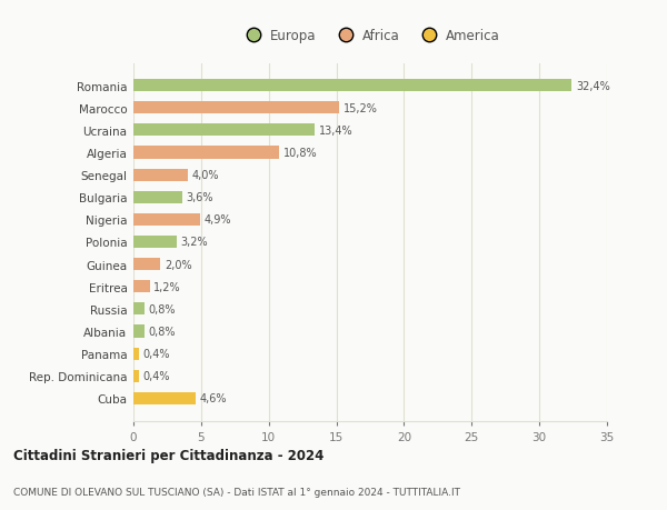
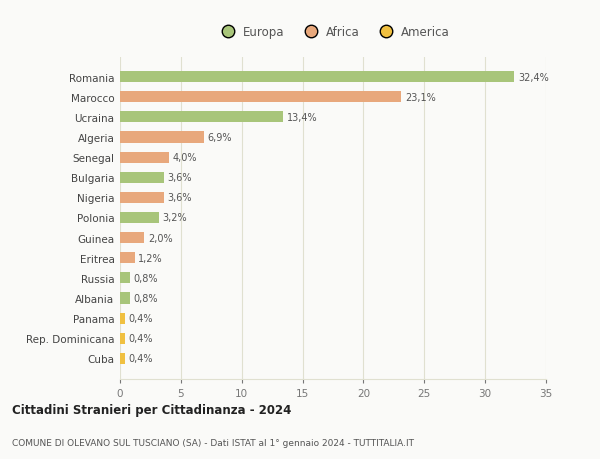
Marocco: 15,2% -> 23,1%
Algeria: 10,8% -> 6,9%
Nigeria: 4,9% -> 3,6%
Cuba: 4,6% -> 0,4%
